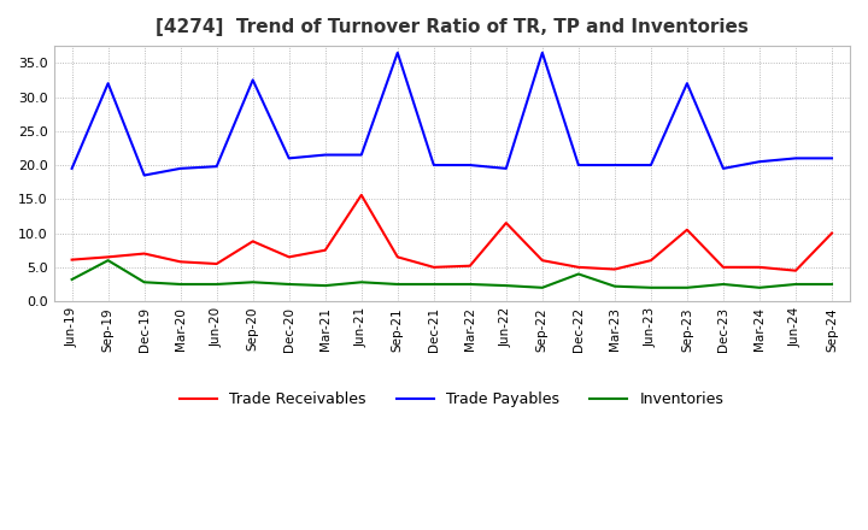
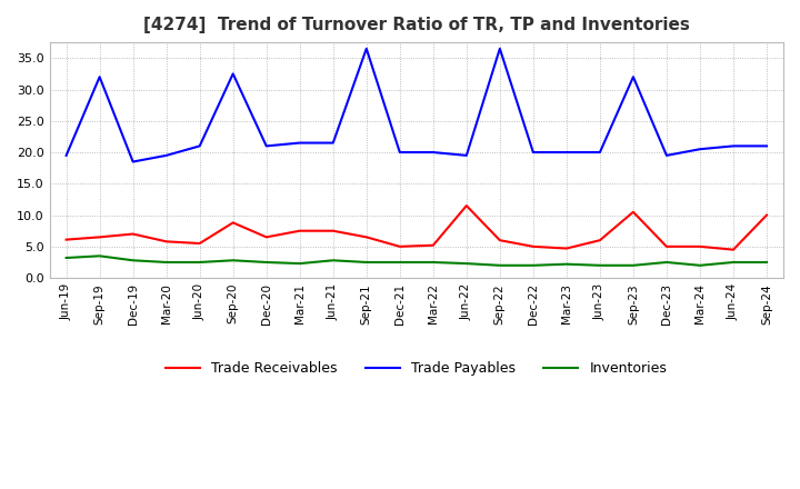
Inventories/Sep-19: 6.0 -> 3.5
Trade Payables/Jun-20: 19.8 -> 21.0
Trade Receivables/Jun-21: 15.6 -> 7.5
Inventories/Dec-22: 4.0 -> 2.0
